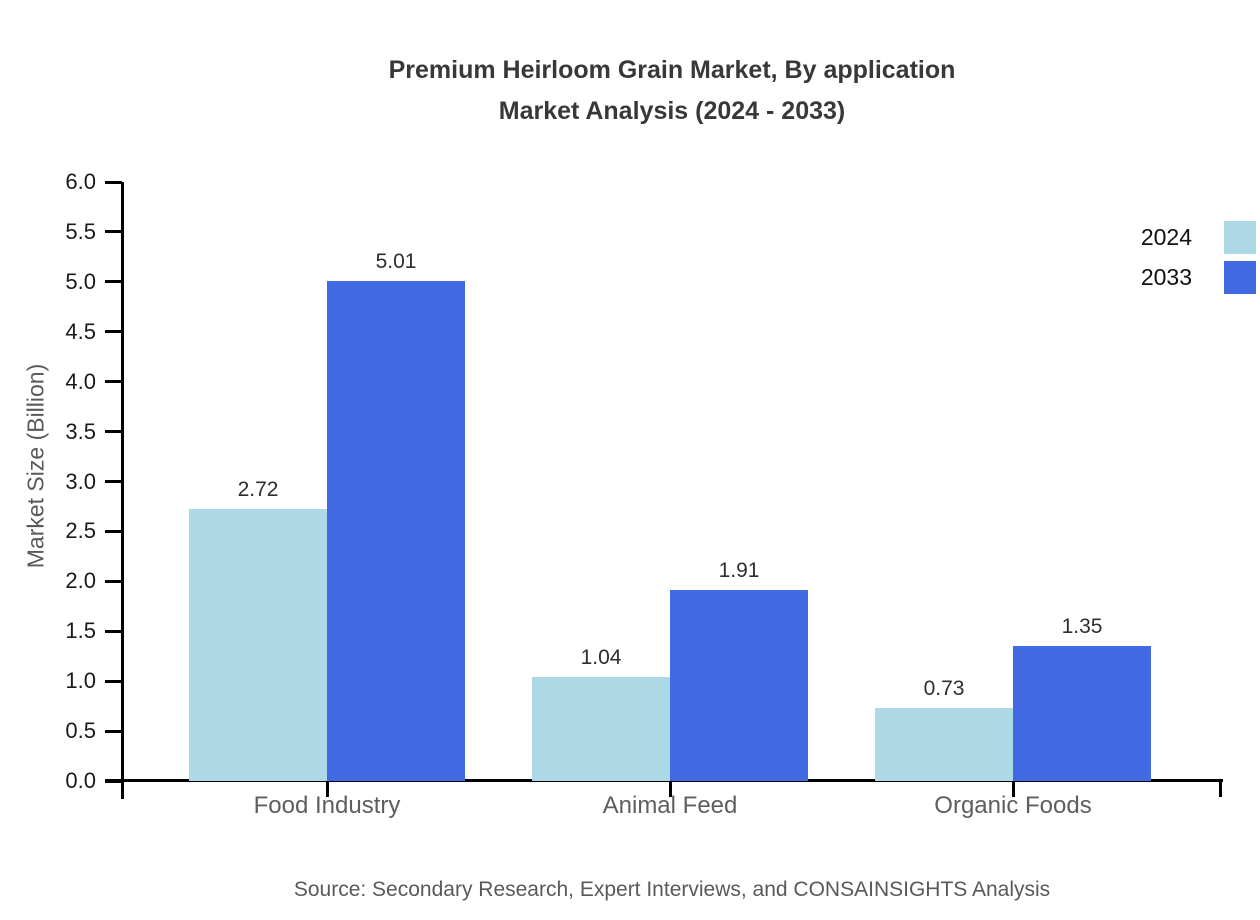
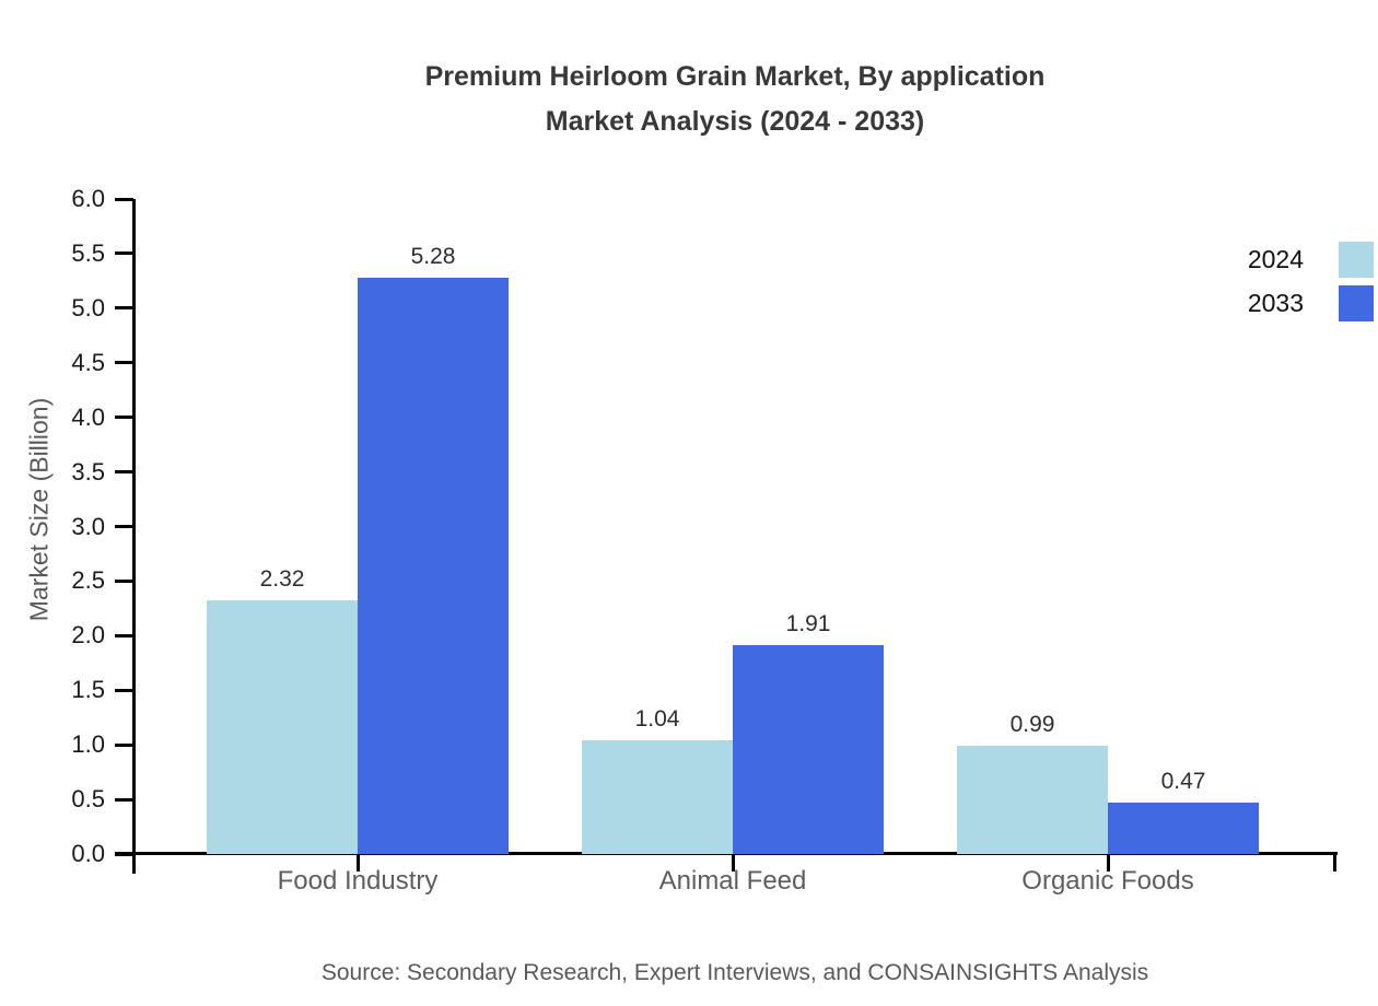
2024/Food Industry: 2.72 -> 2.32
2033/Food Industry: 5.01 -> 5.28
2024/Organic Foods: 0.73 -> 0.99
2033/Organic Foods: 1.35 -> 0.47
